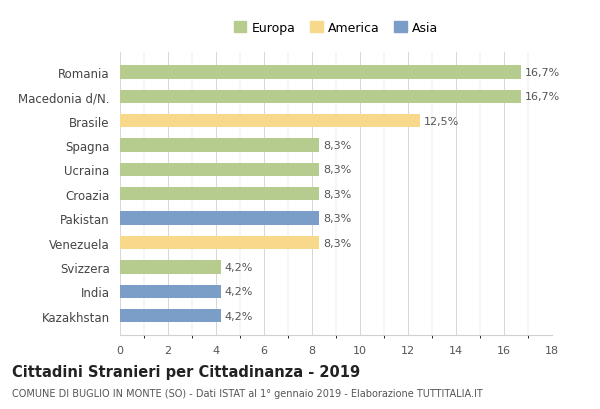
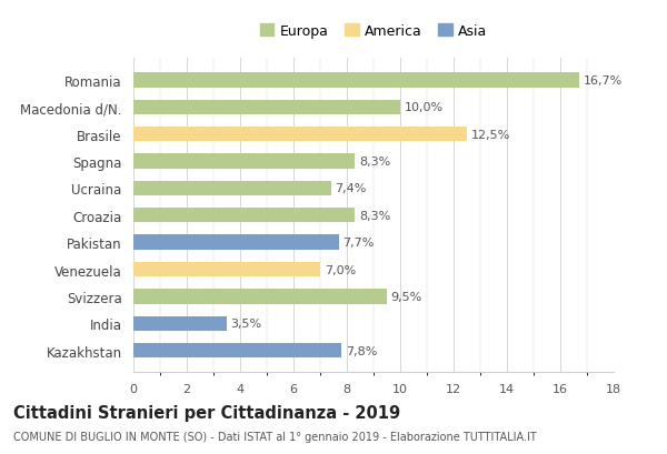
Macedonia d/N.: 16,7% -> 10,0%
Ucraina: 8,3% -> 7,4%
Pakistan: 8,3% -> 7,7%
Venezuela: 8,3% -> 7,0%
Svizzera: 4,2% -> 9,5%
India: 4,2% -> 3,5%
Kazakhstan: 4,2% -> 7,8%
